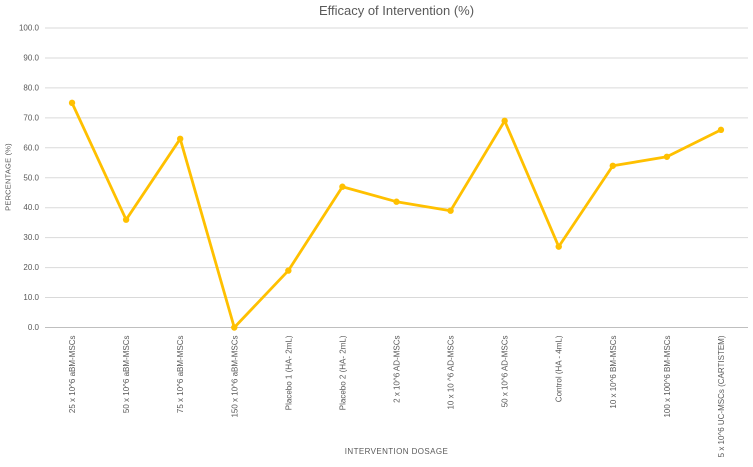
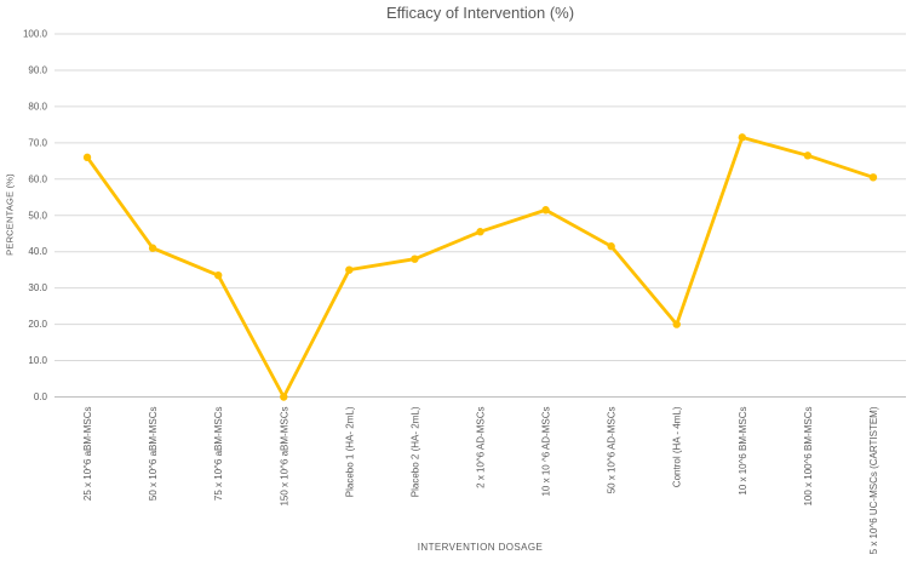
25 x 10^6 aBM-MSCs: 75 -> 66
50 x 10^6 aBM-MSCs: 36 -> 41
75 x 10^6 aBM-MSCs: 63 -> 34
Placebo 1 (HA- 2mL): 19 -> 35
Placebo 2 (HA- 2mL): 47 -> 38
2 x 10^6 AD-MSCs: 42 -> 46
10 x 10 ^6 AD-MSCs: 39 -> 52
50 x 10^6 AD-MSCs: 69 -> 42
Control (HA - 4mL): 27 -> 20
10 x 10^6 BM-MSCs: 54 -> 72
100 x 100^6 BM-MSCs: 57 -> 66
5 x 10^6 UC-MSCs (CARTISTEM): 66 -> 60
